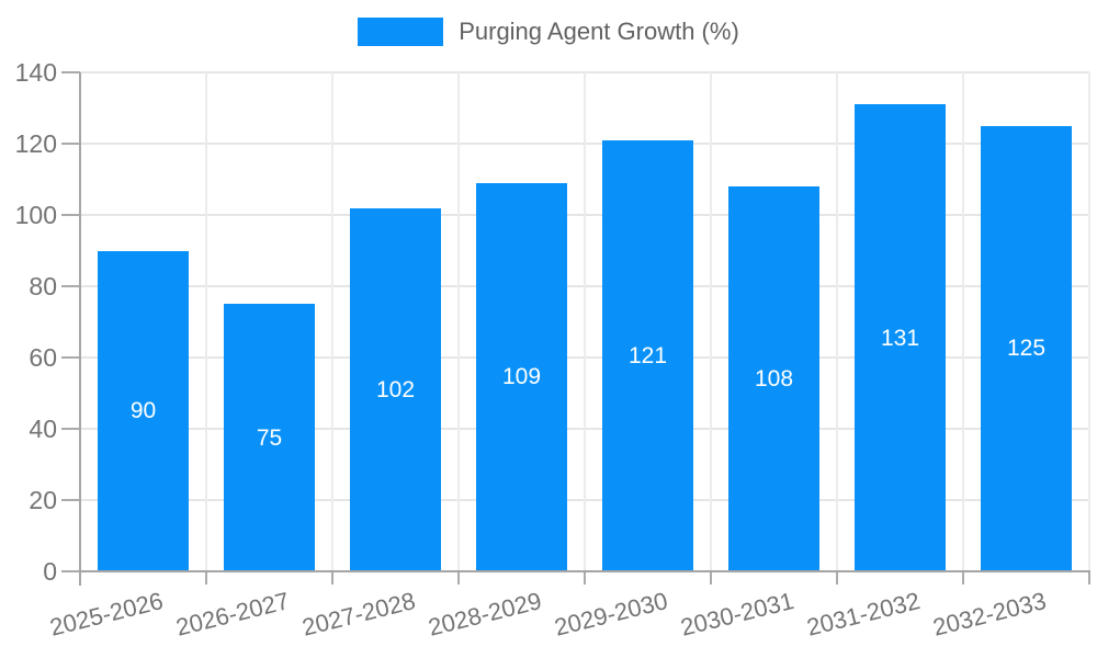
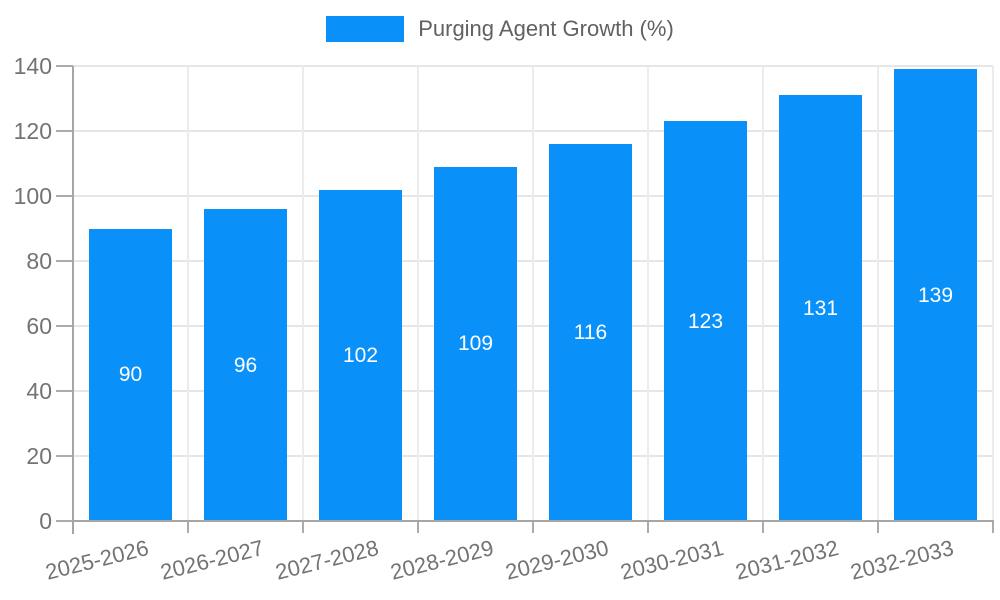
2026-2027: 75 -> 96
2029-2030: 121 -> 116
2030-2031: 108 -> 123
2032-2033: 125 -> 139
